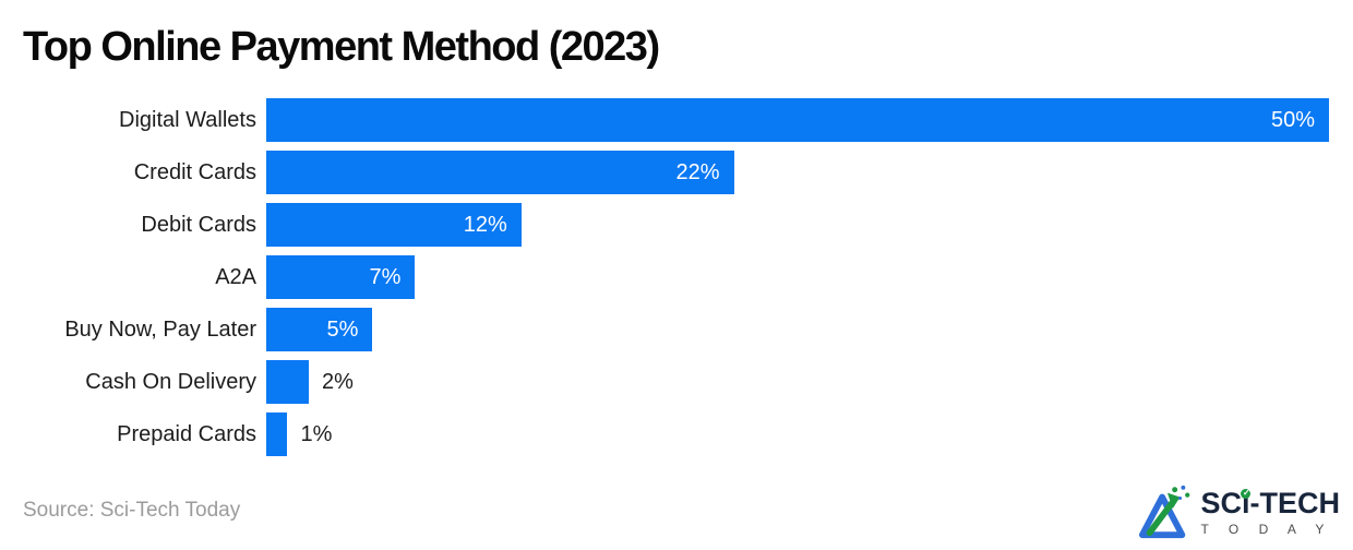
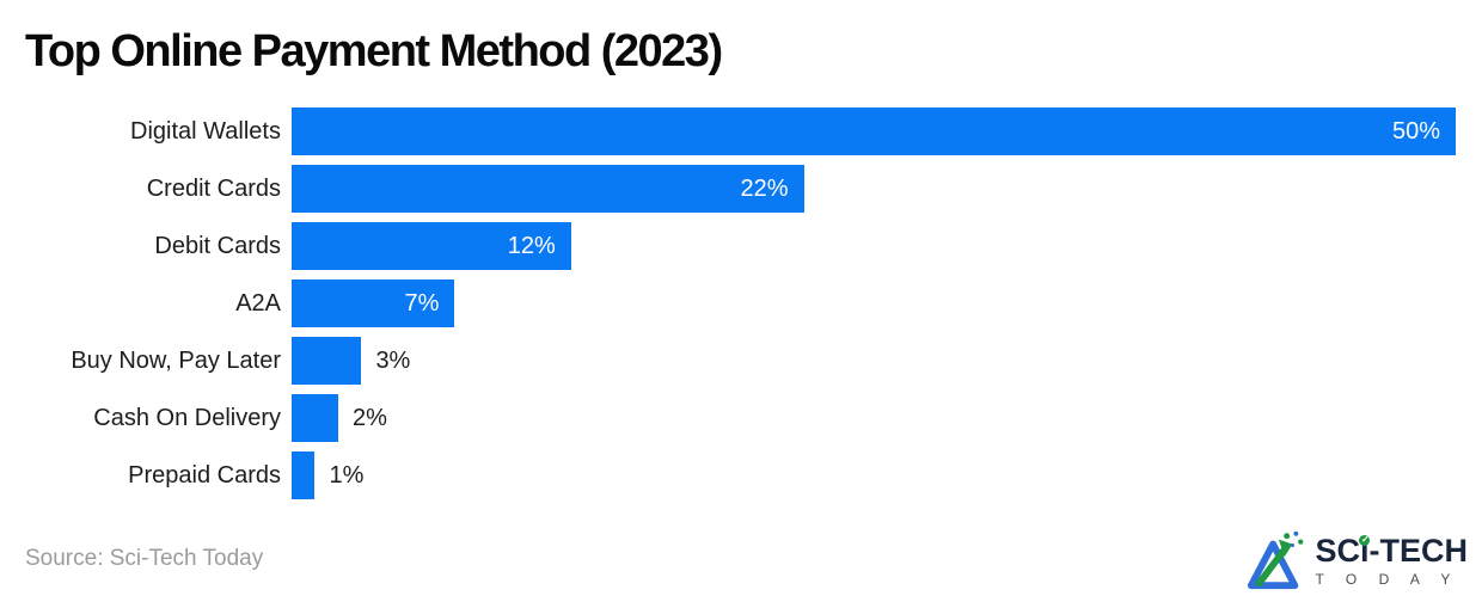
Buy Now, Pay Later: 5% -> 3%
